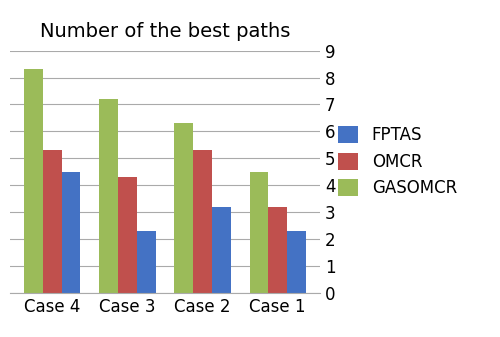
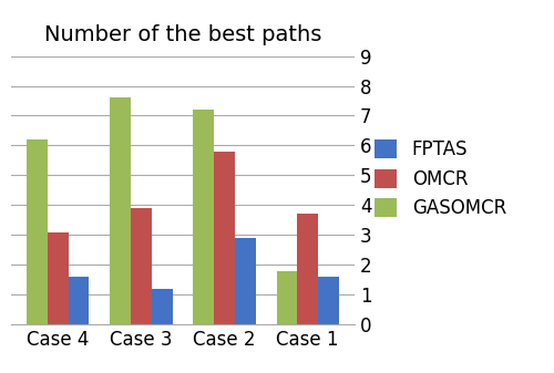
GASOMCR/Case 4: 8.3 -> 6.2
OMCR/Case 4: 5.3 -> 3.1
FPTAS/Case 4: 4.5 -> 1.6
GASOMCR/Case 3: 7.2 -> 7.6
OMCR/Case 3: 4.3 -> 3.9
FPTAS/Case 3: 2.3 -> 1.2
GASOMCR/Case 2: 6.3 -> 7.2
OMCR/Case 2: 5.3 -> 5.8
FPTAS/Case 2: 3.2 -> 2.9
GASOMCR/Case 1: 4.5 -> 1.8
OMCR/Case 1: 3.2 -> 3.7
FPTAS/Case 1: 2.3 -> 1.6
